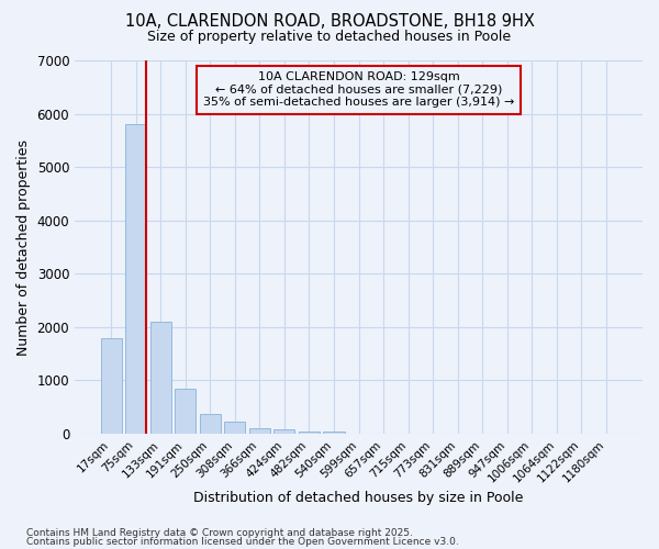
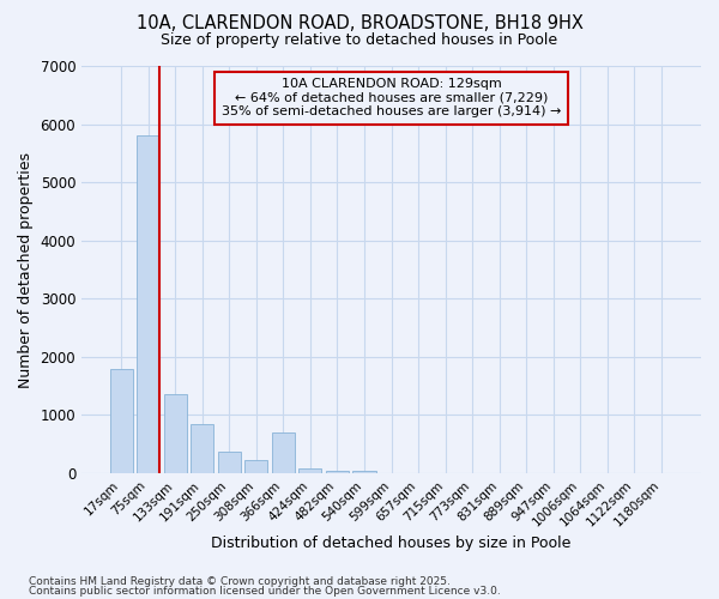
133sqm: 2100 -> 1350
366sqm: 110 -> 700
